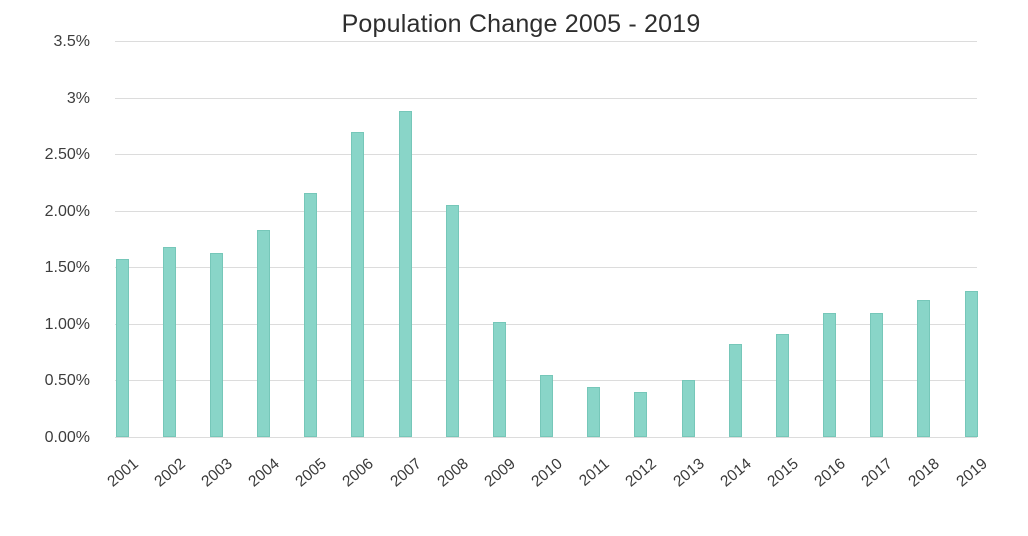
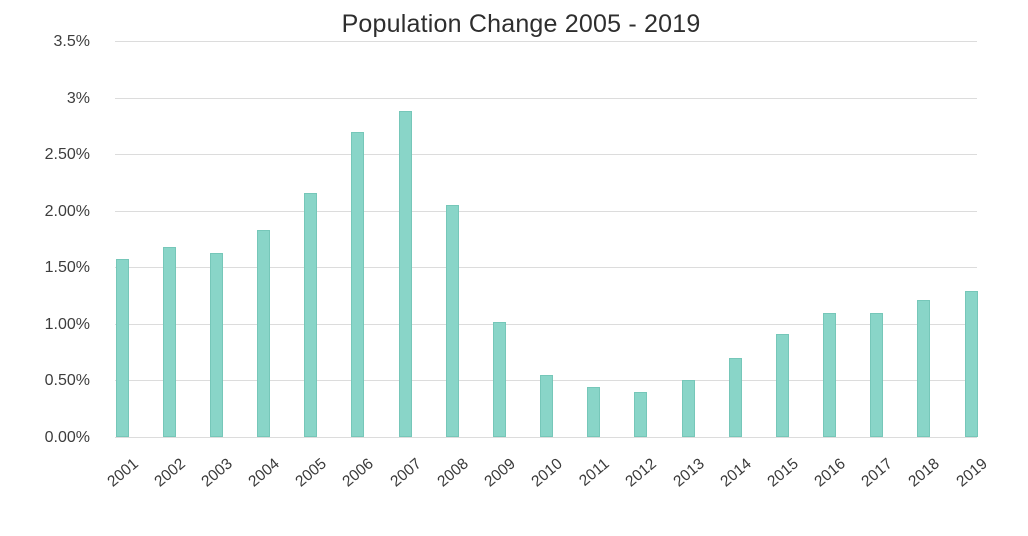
2014: 0.82% -> 0.70%
